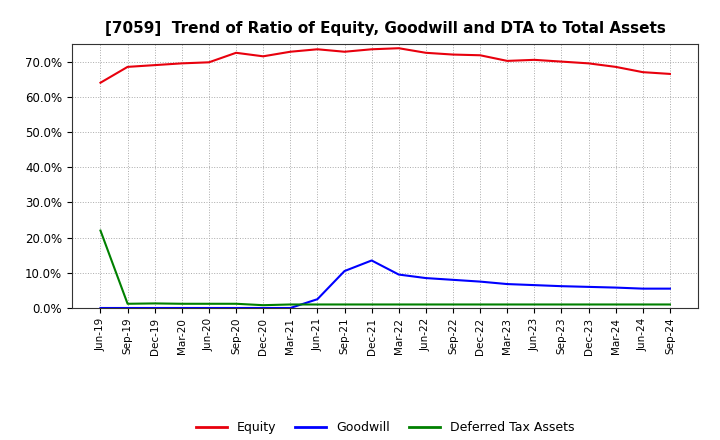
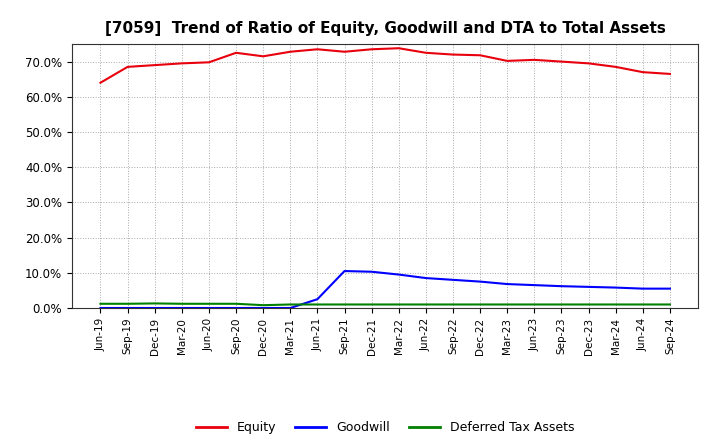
Deferred Tax Assets/Jun-19: 22.0% -> 1.2%
Goodwill/Dec-21: 13.5% -> 10.3%
